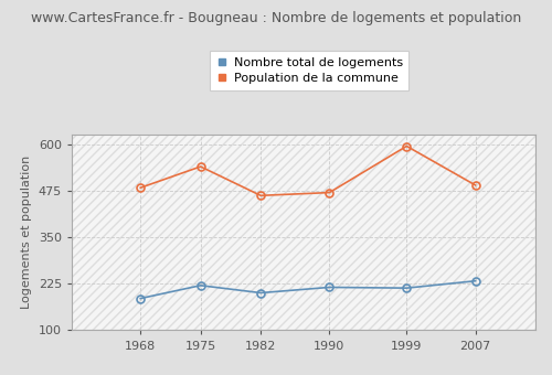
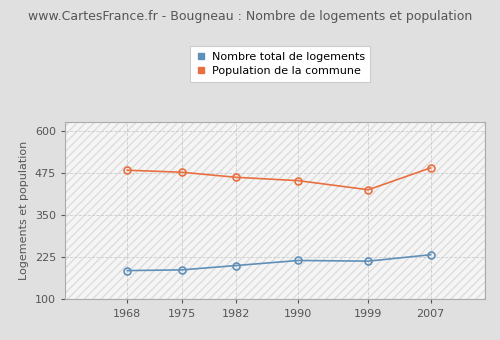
Nombre total de logements/1975: 220 -> 187
Population de la commune/1975: 540 -> 477
Population de la commune/1990: 470 -> 452
Population de la commune/1999: 595 -> 425
